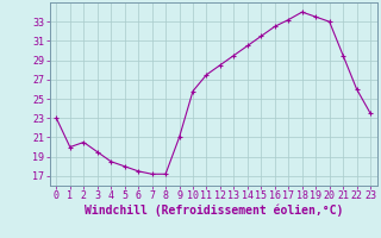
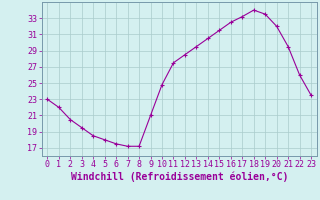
1: 20.0 -> 22.0
10: 25.8 -> 24.8
20: 33.0 -> 32.0
